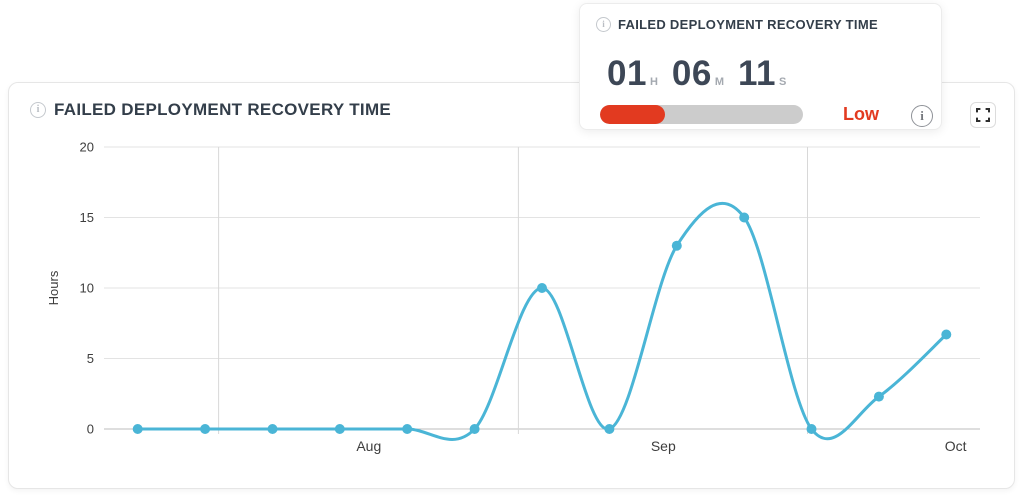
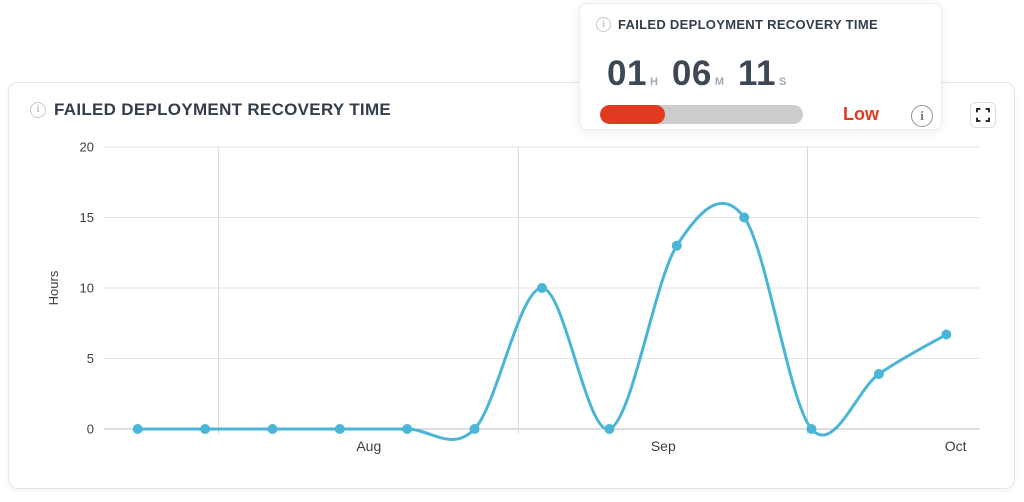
11: 2.3 -> 3.9
